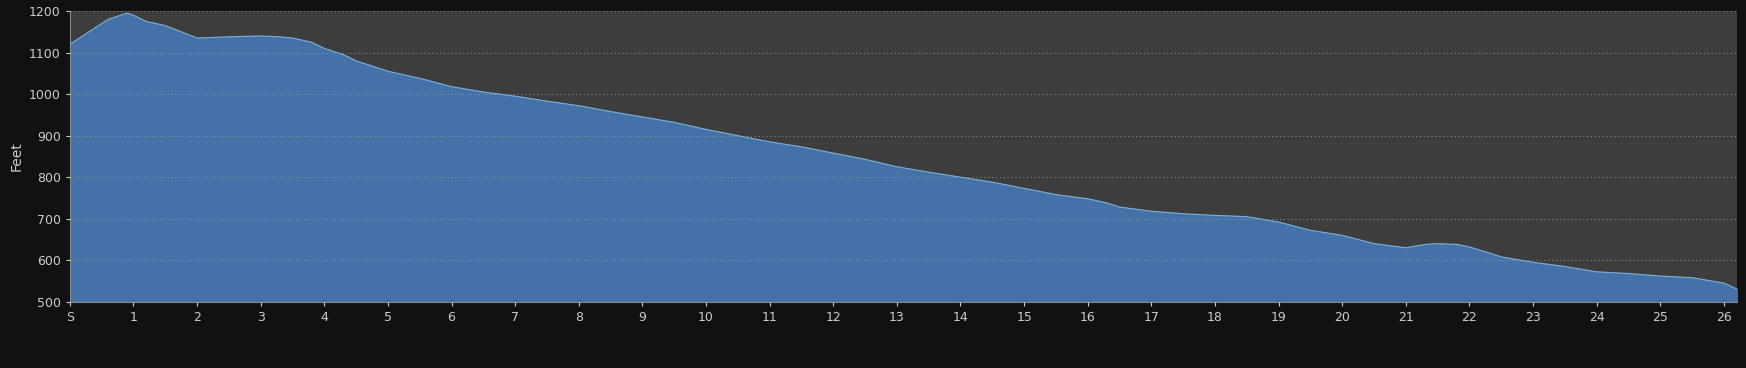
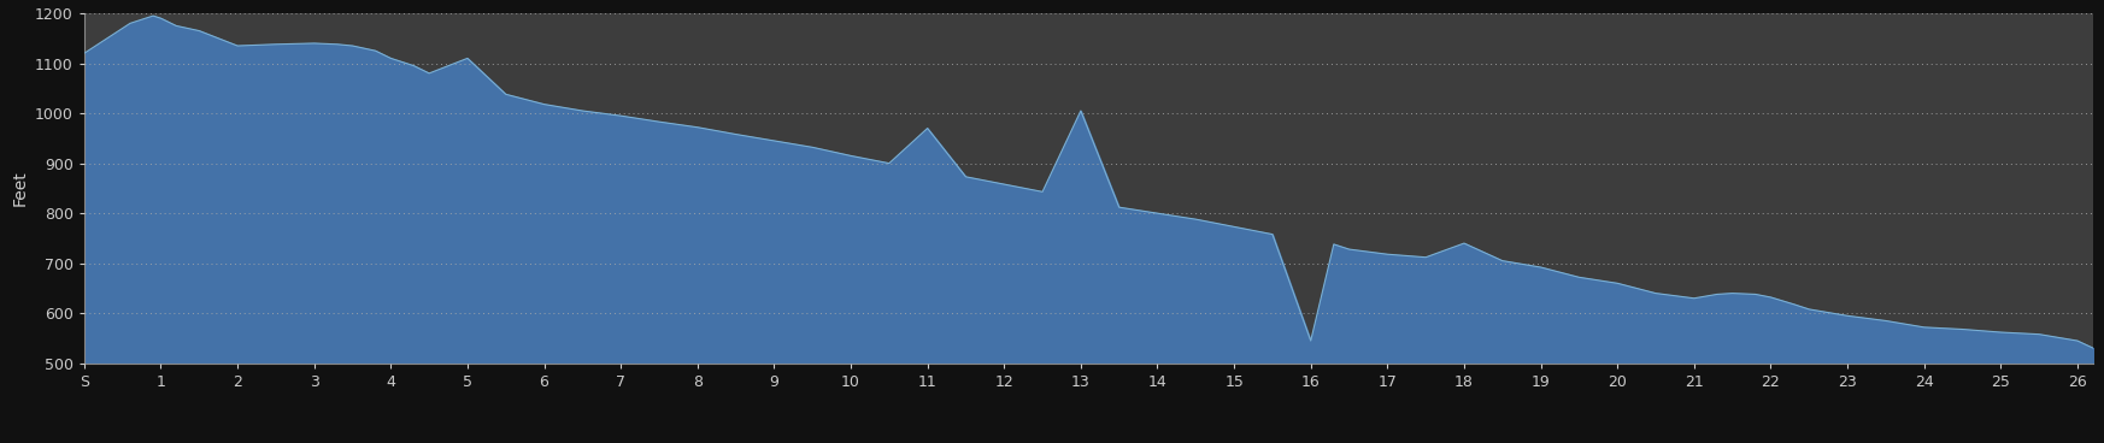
5: 1055 -> 1110
11: 885 -> 970
13: 825 -> 1005
16: 748 -> 545
18: 708 -> 740
